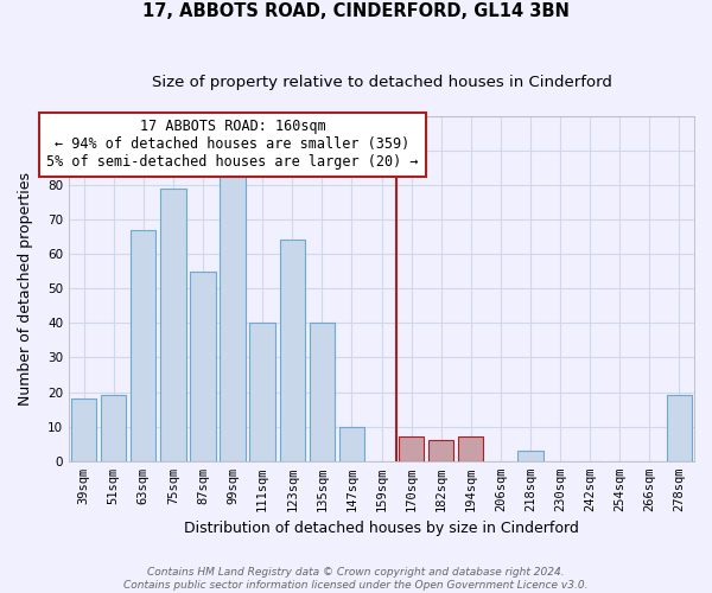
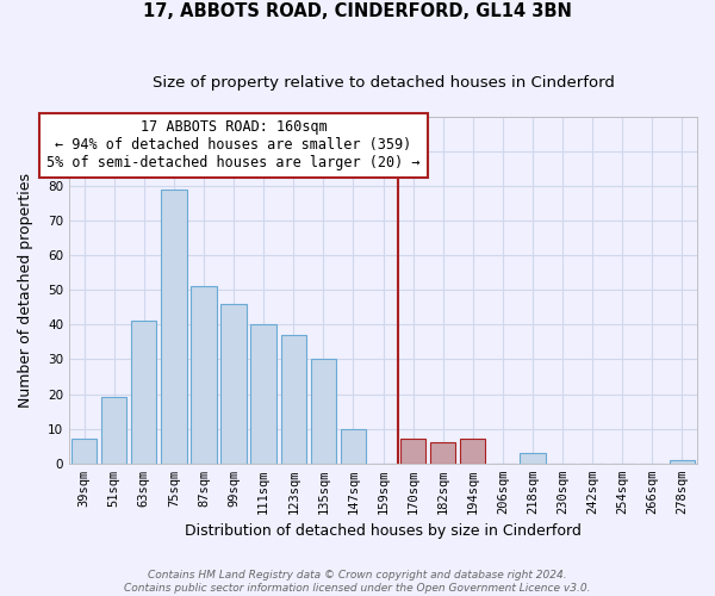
39sqm: 18 -> 7
63sqm: 67 -> 41
87sqm: 55 -> 51
99sqm: 83 -> 46
123sqm: 64 -> 37
135sqm: 40 -> 30
278sqm: 19 -> 1
